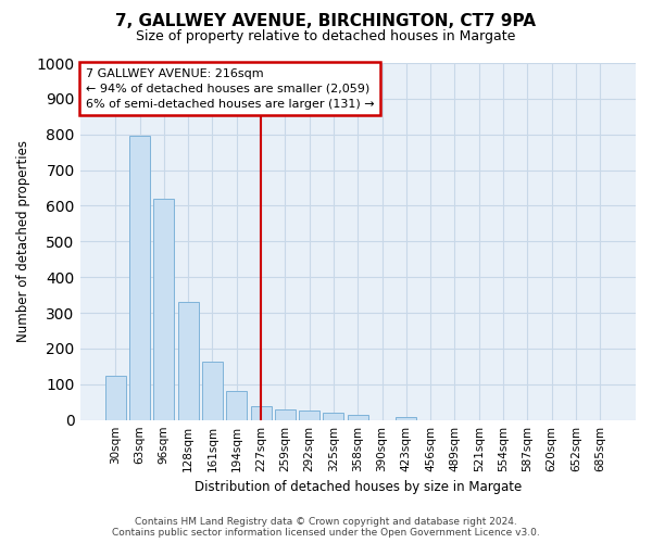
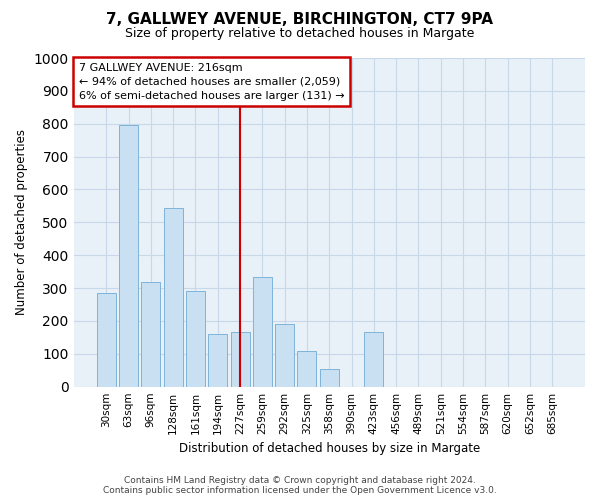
30sqm: 125 -> 285
96sqm: 620 -> 320
128sqm: 330 -> 545
161sqm: 163 -> 290
194sqm: 80 -> 160
227sqm: 40 -> 165
259sqm: 28 -> 335
292sqm: 25 -> 190
325sqm: 20 -> 110
358sqm: 13 -> 55
423sqm: 8 -> 165
